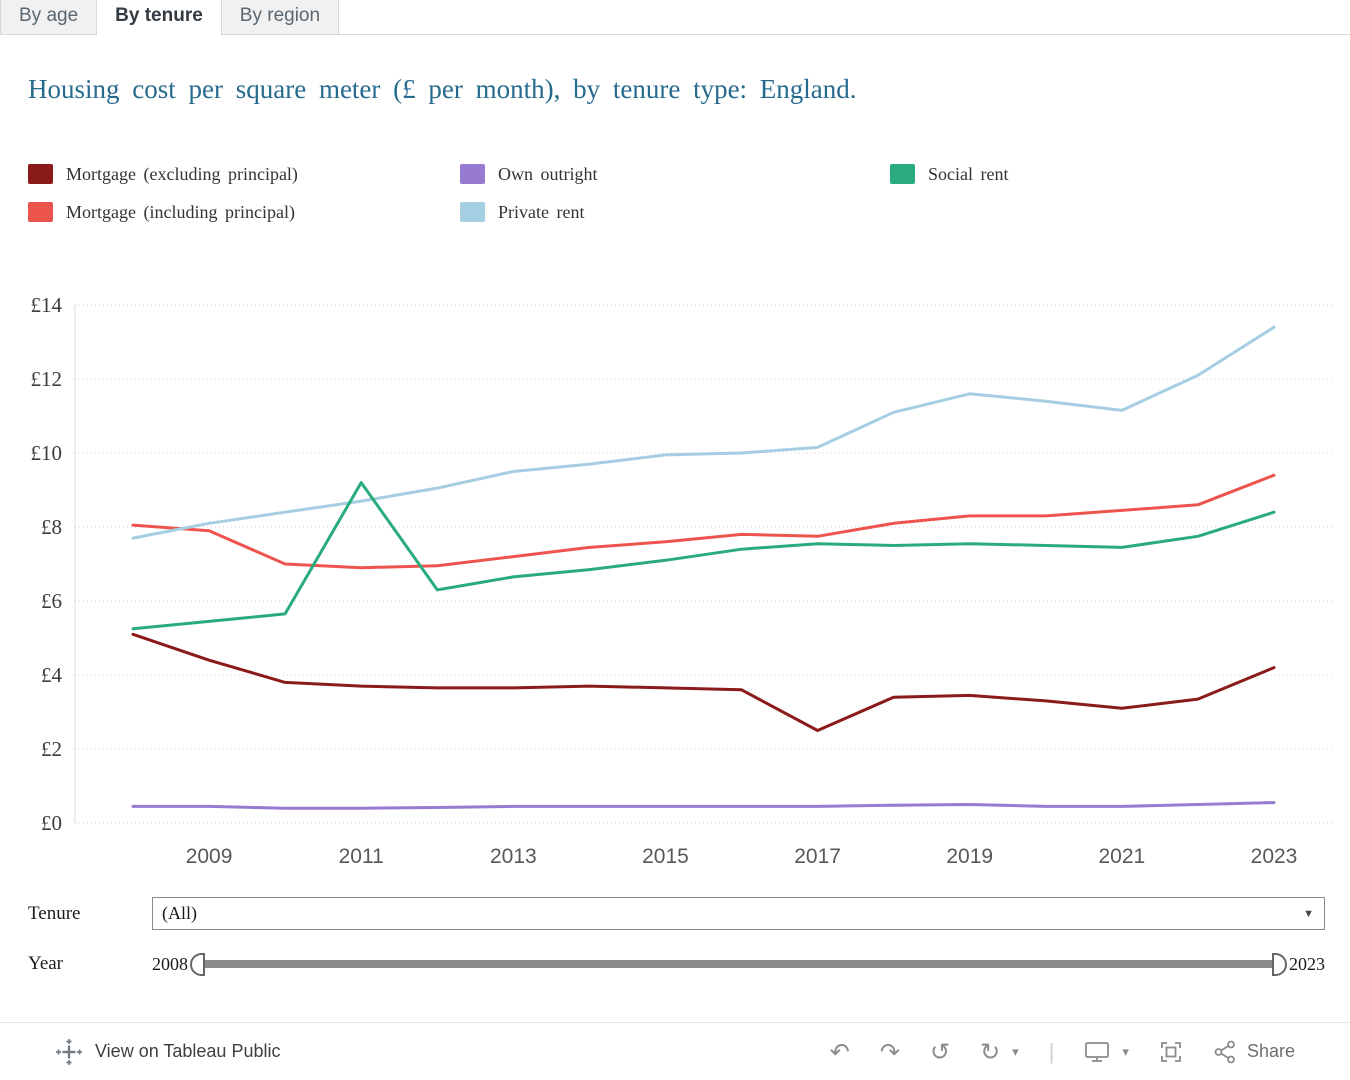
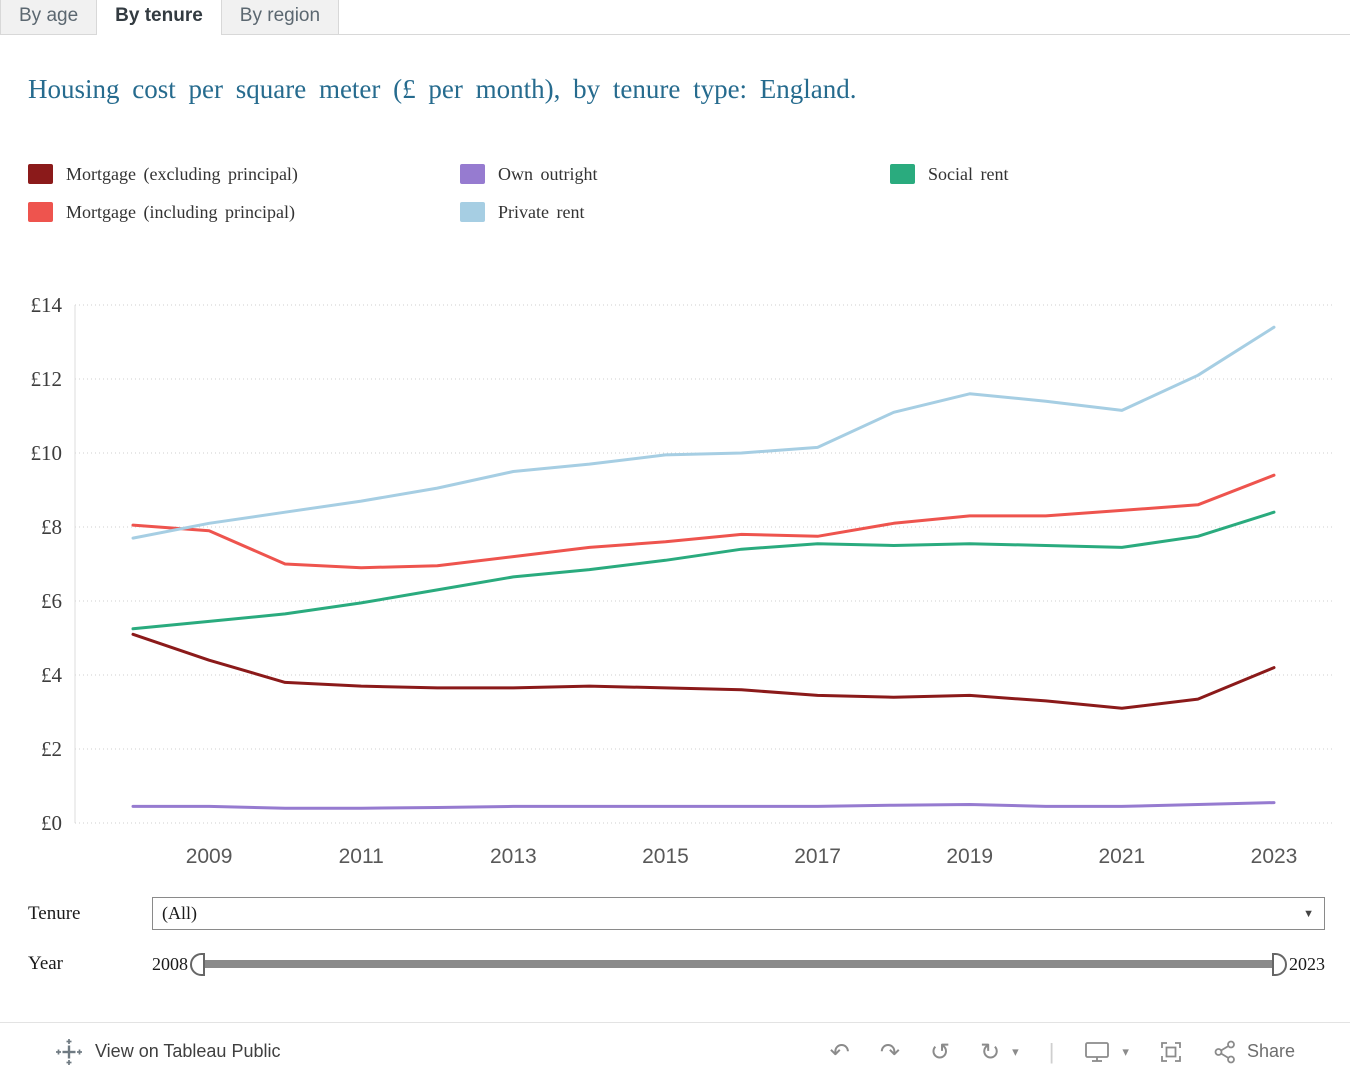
Social rent/2011: £9.2 -> £6.0
Mortgage (excluding principal)/2017: £2.5 -> £3.5
